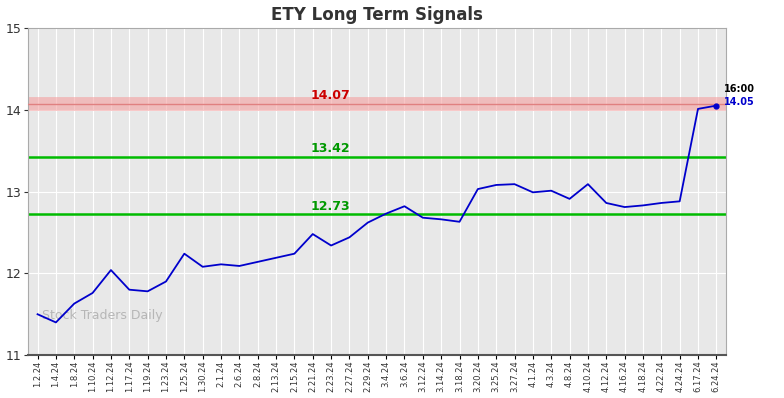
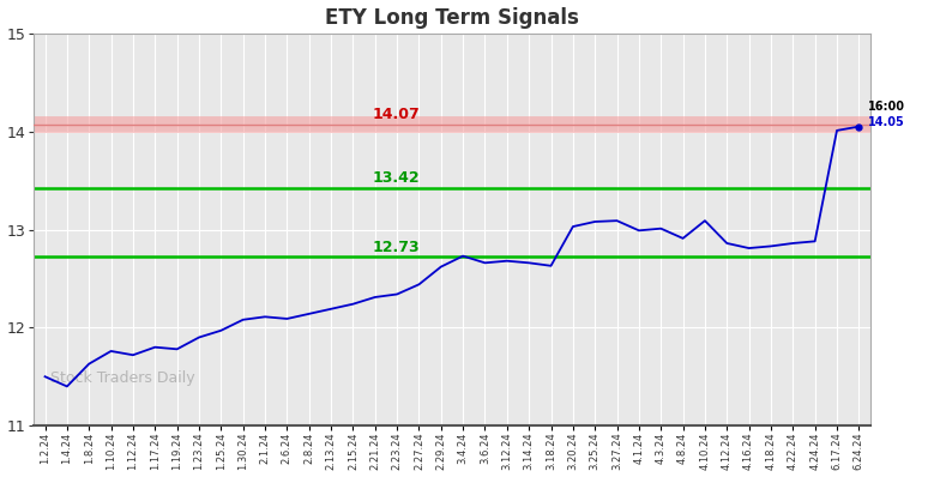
1.12.24: 12.04 -> 11.72
1.25.24: 12.24 -> 11.97
2.21.24: 12.48 -> 12.31
3.6.24: 12.82 -> 12.66
